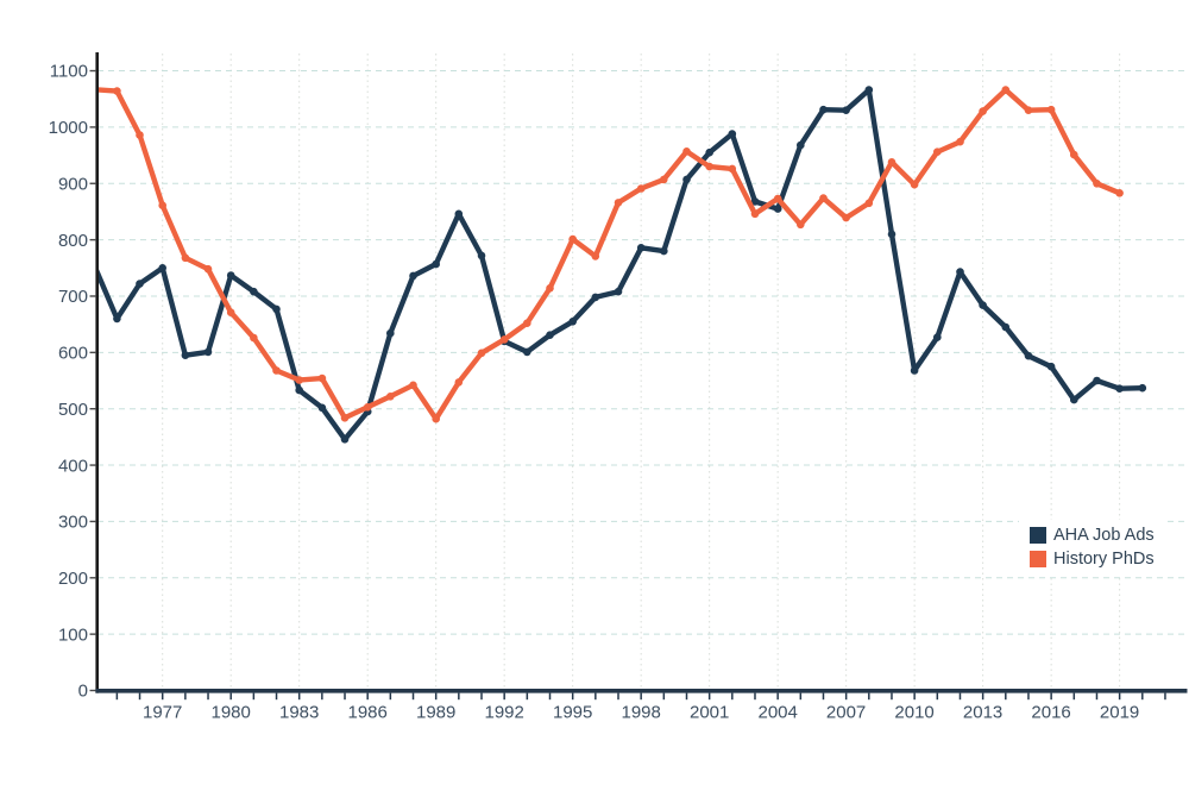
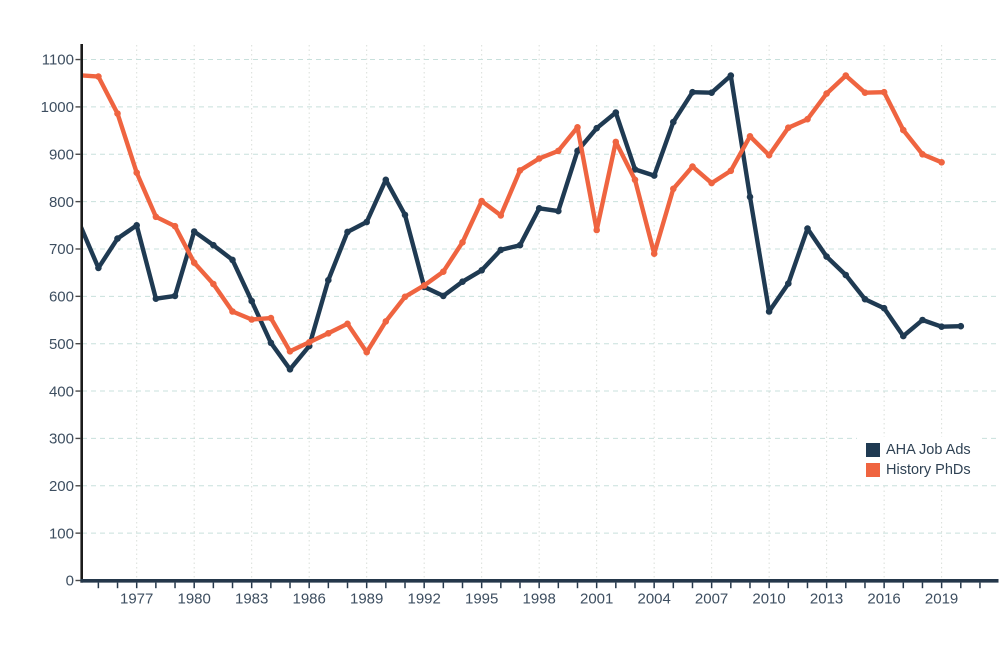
AHA Job Ads/1983: 530 -> 590
History PhDs/2001: 930 -> 740
History PhDs/2004: 870 -> 690
